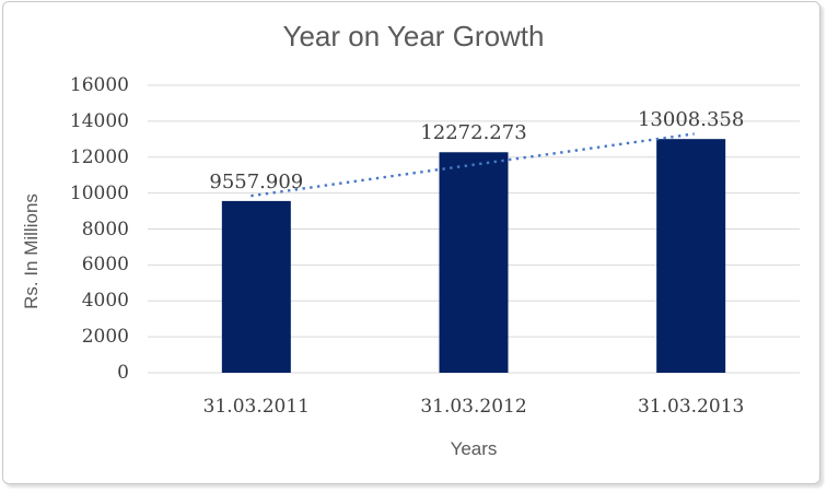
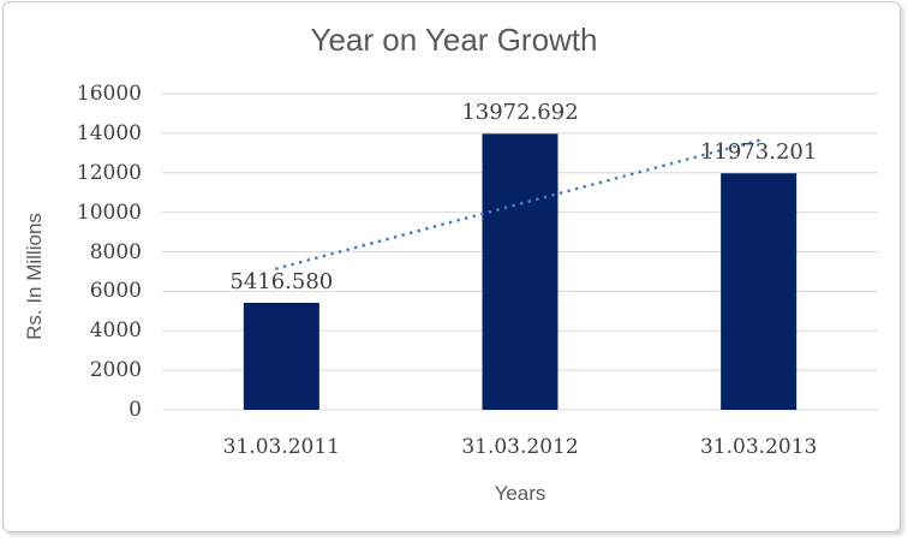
31.03.2011: 9557.909 -> 5416.580
31.03.2012: 12272.273 -> 13972.692
31.03.2013: 13008.358 -> 11973.201
